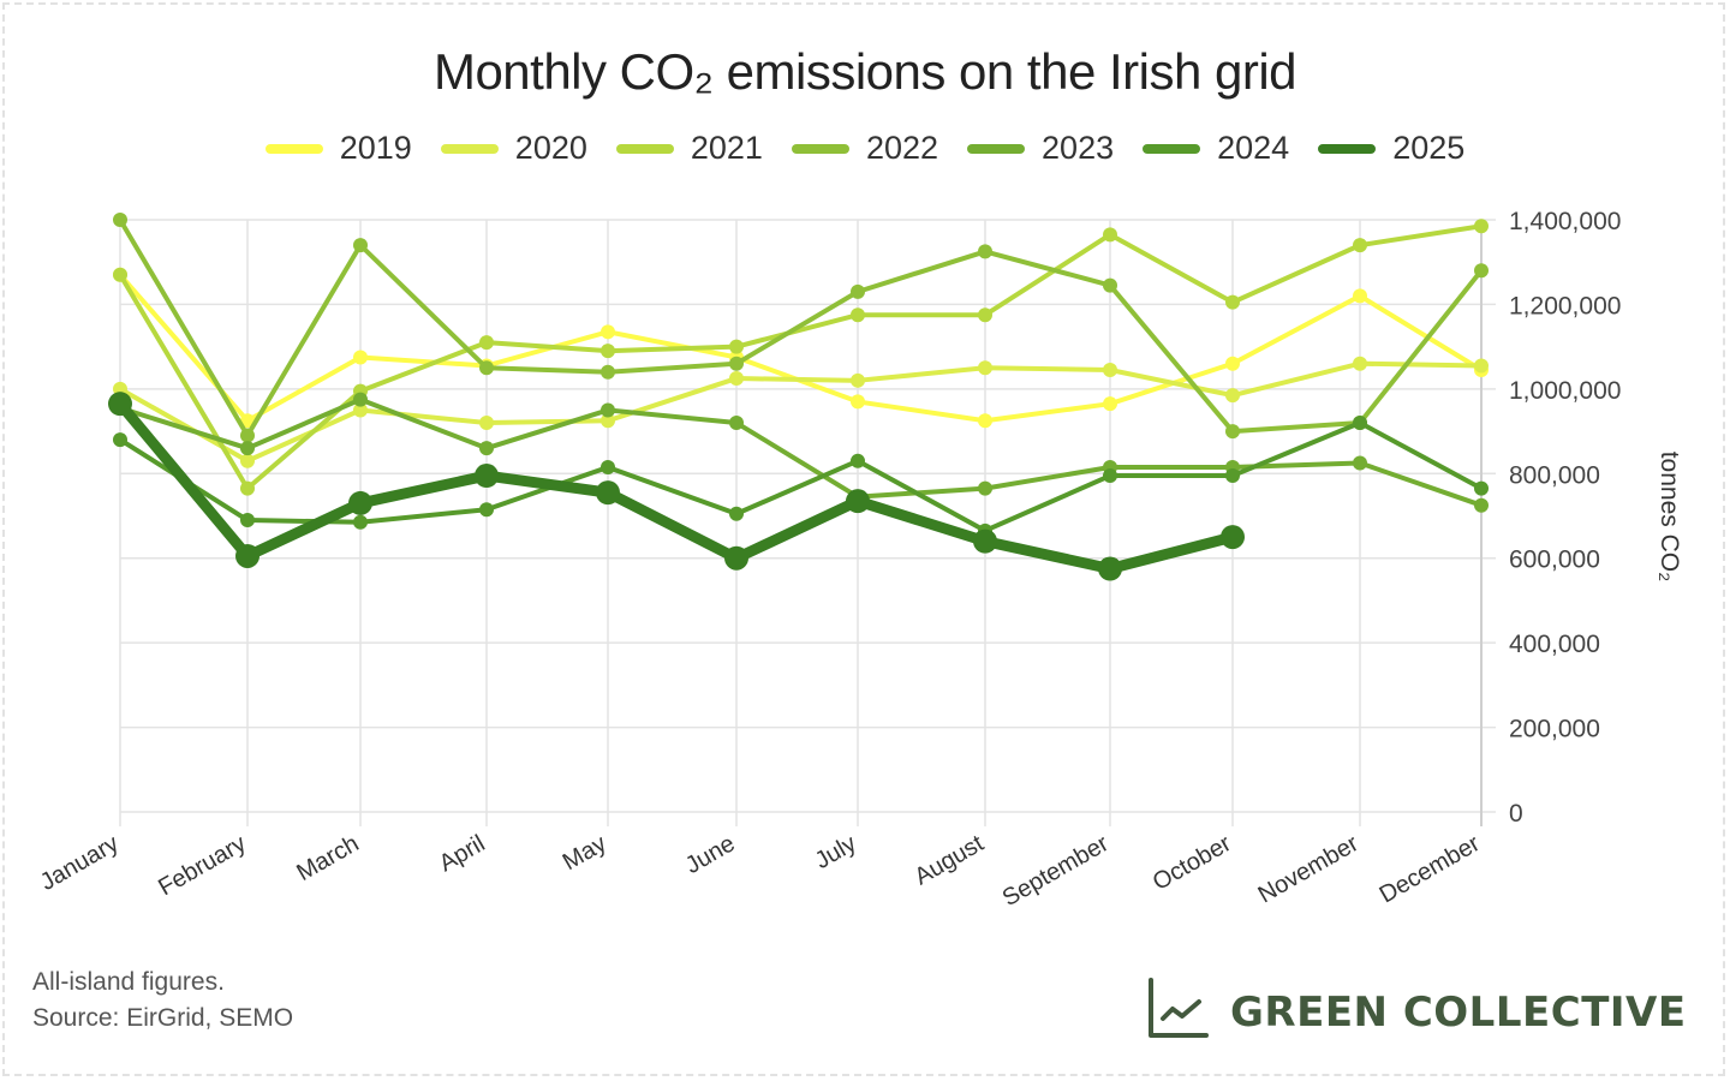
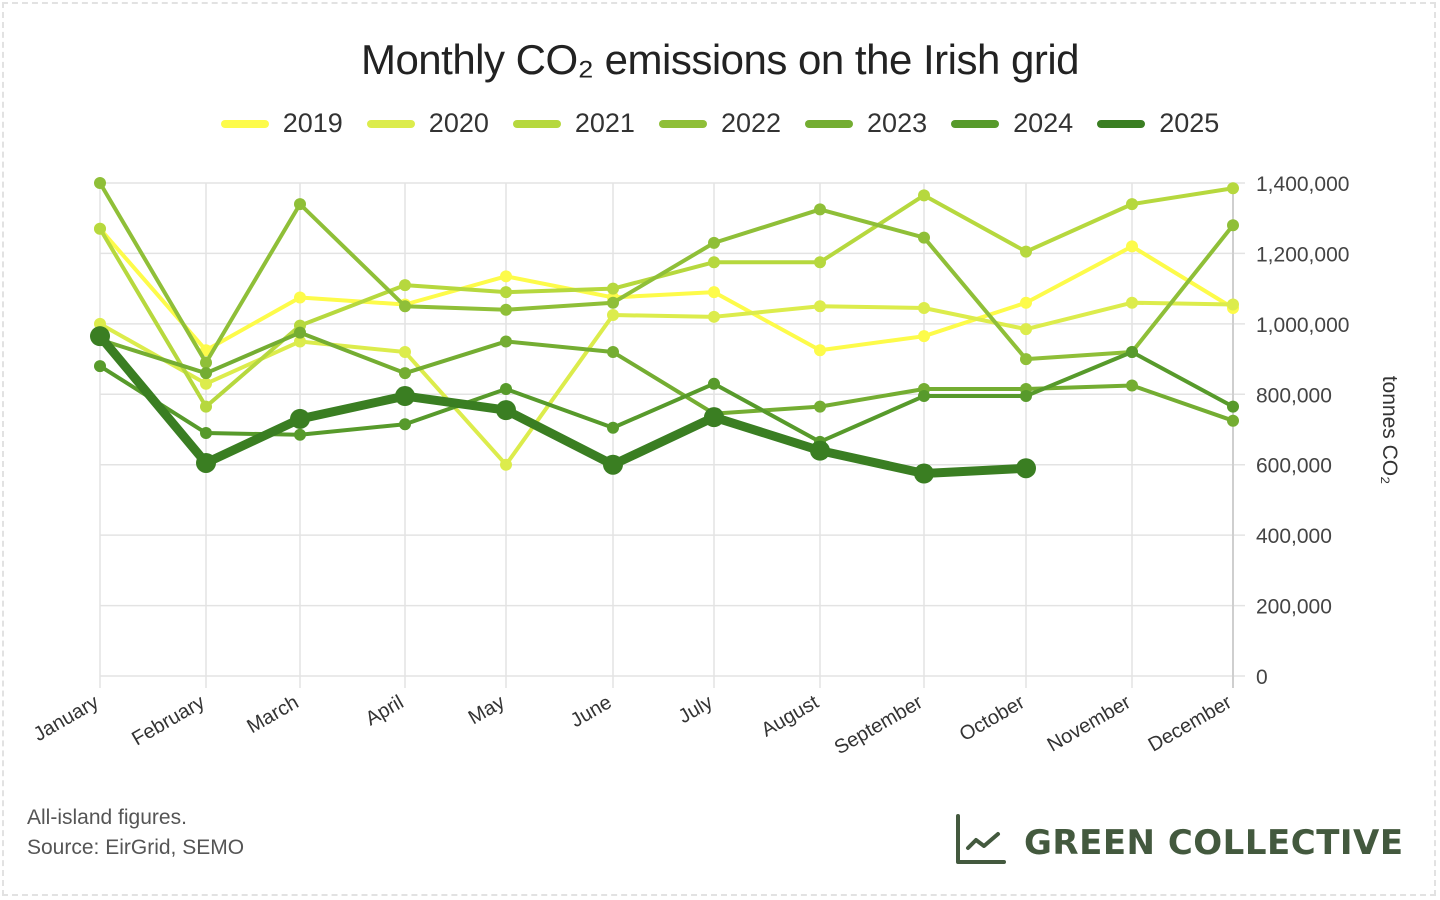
2020/May: 920000 -> 600000
2019/July: 970000 -> 1090000
2025/October: 650000 -> 590000
